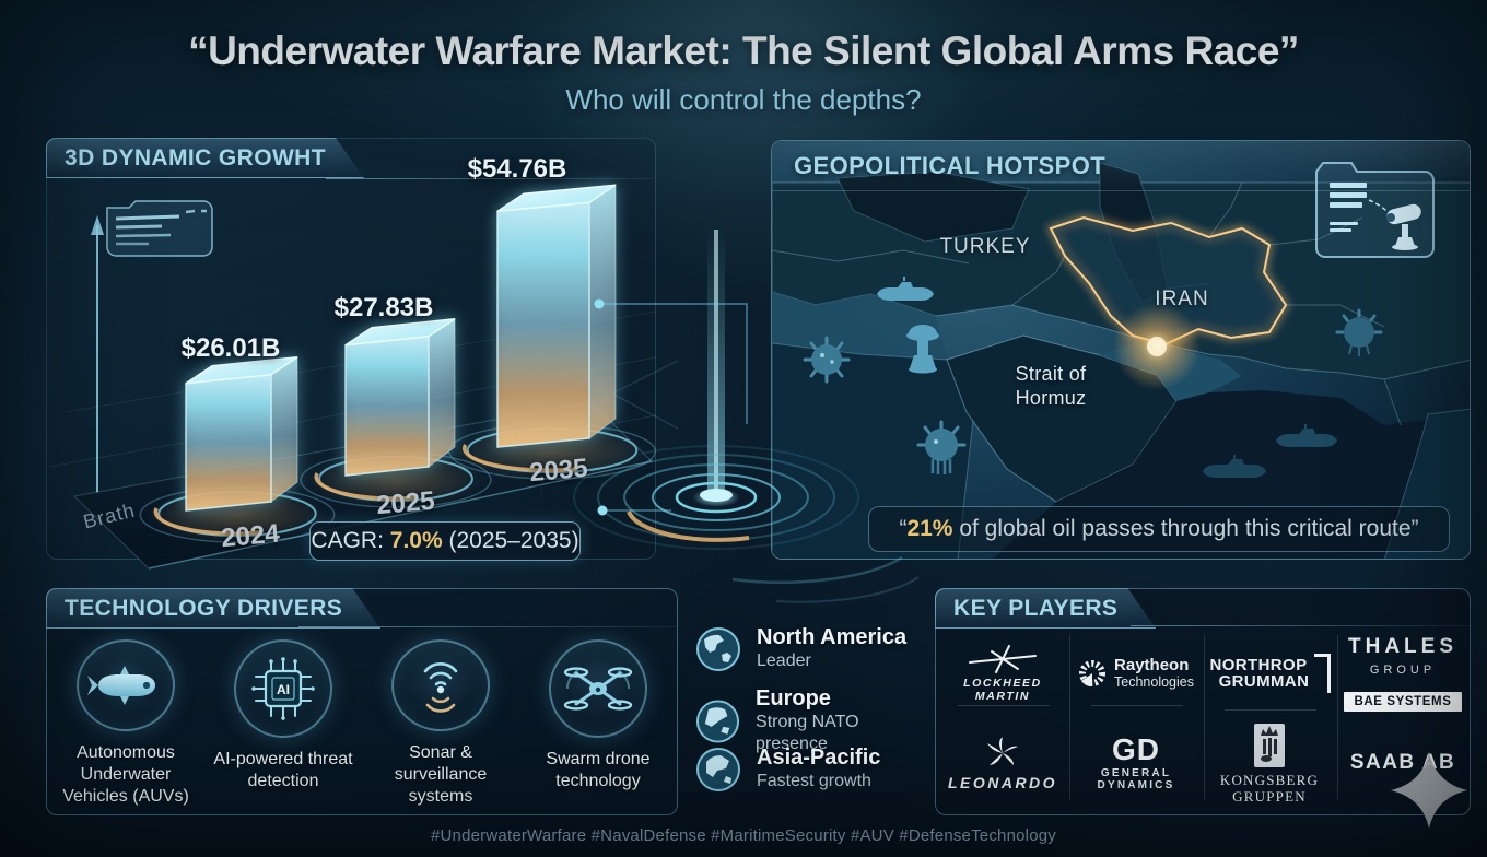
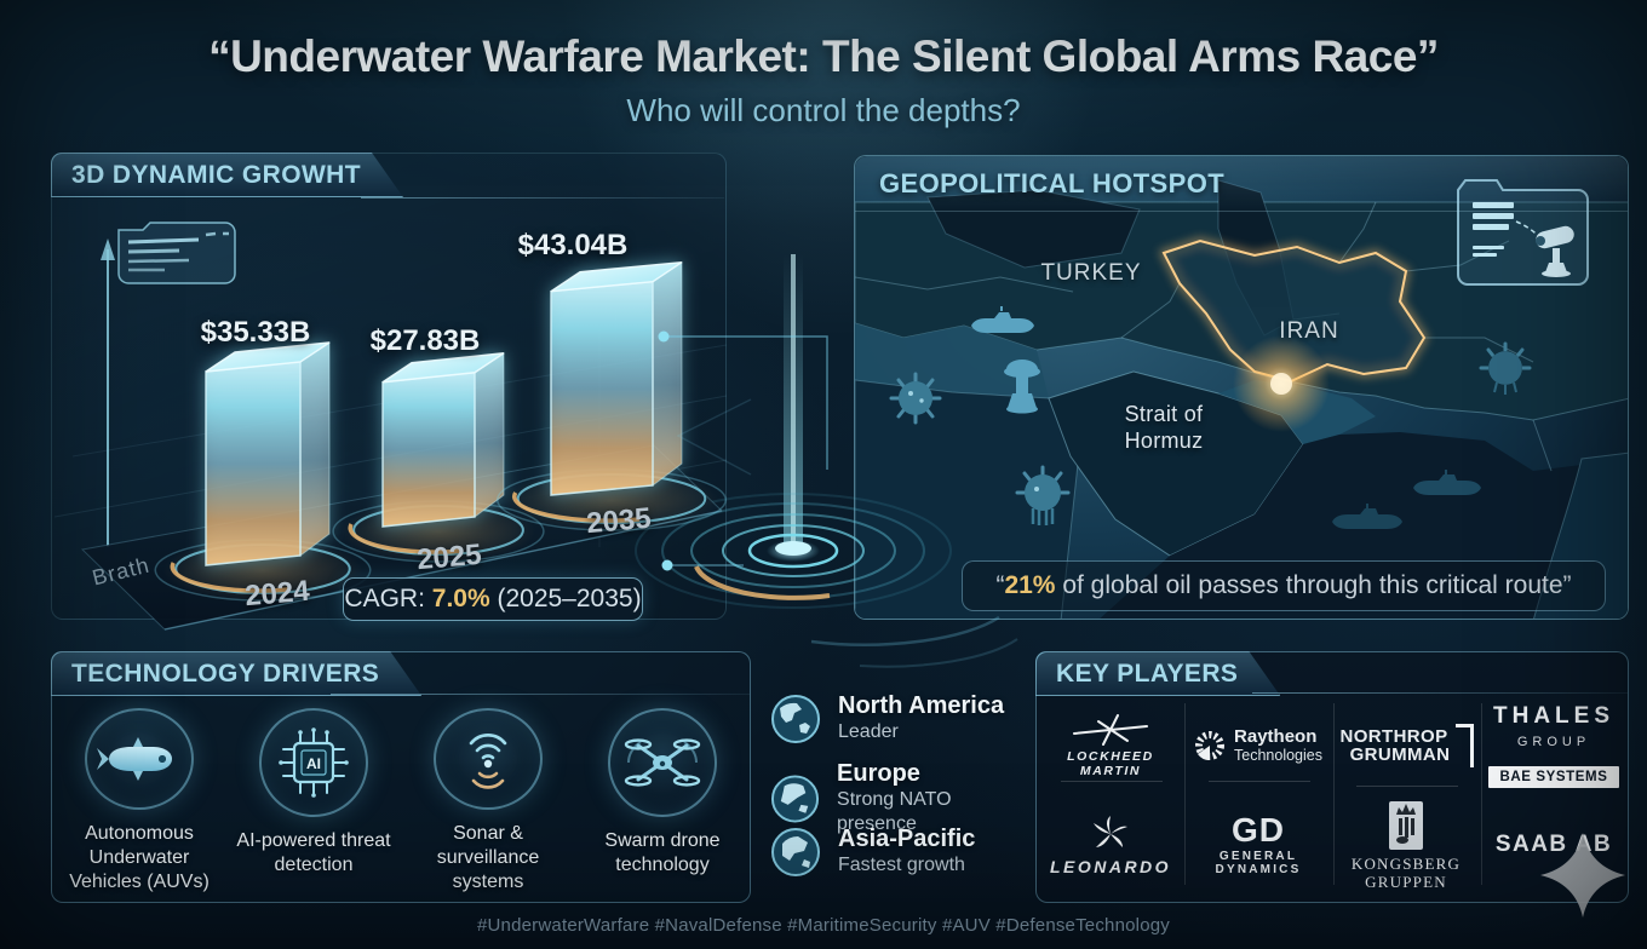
2024: $26.01B -> $35.33B
2035: $54.76B -> $43.04B
